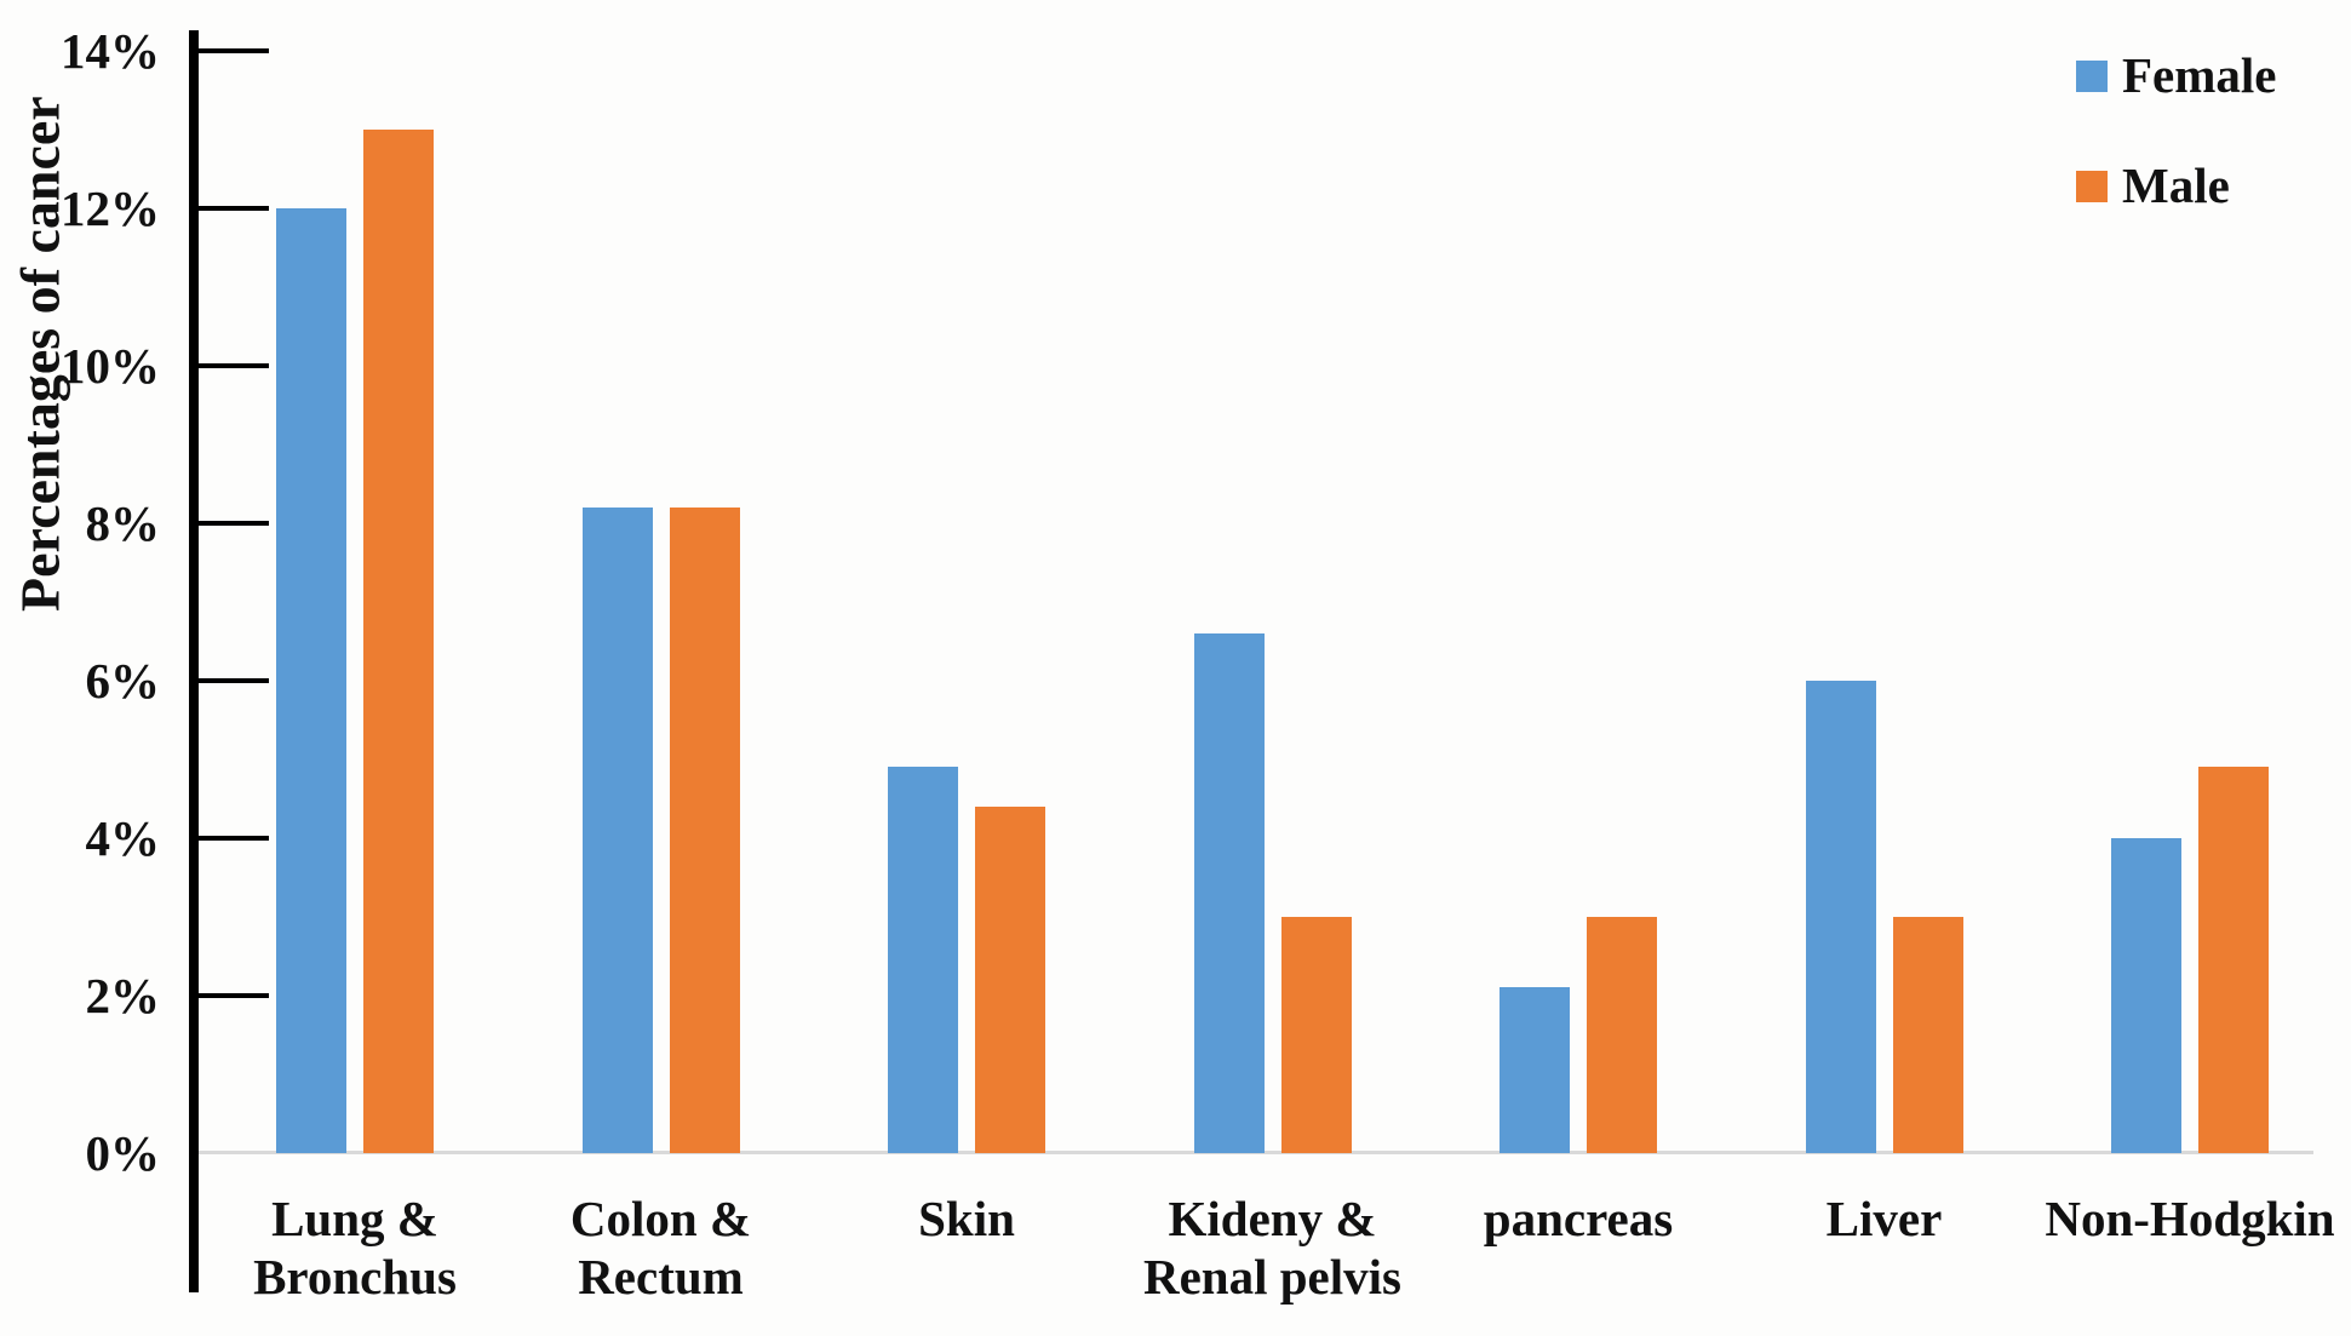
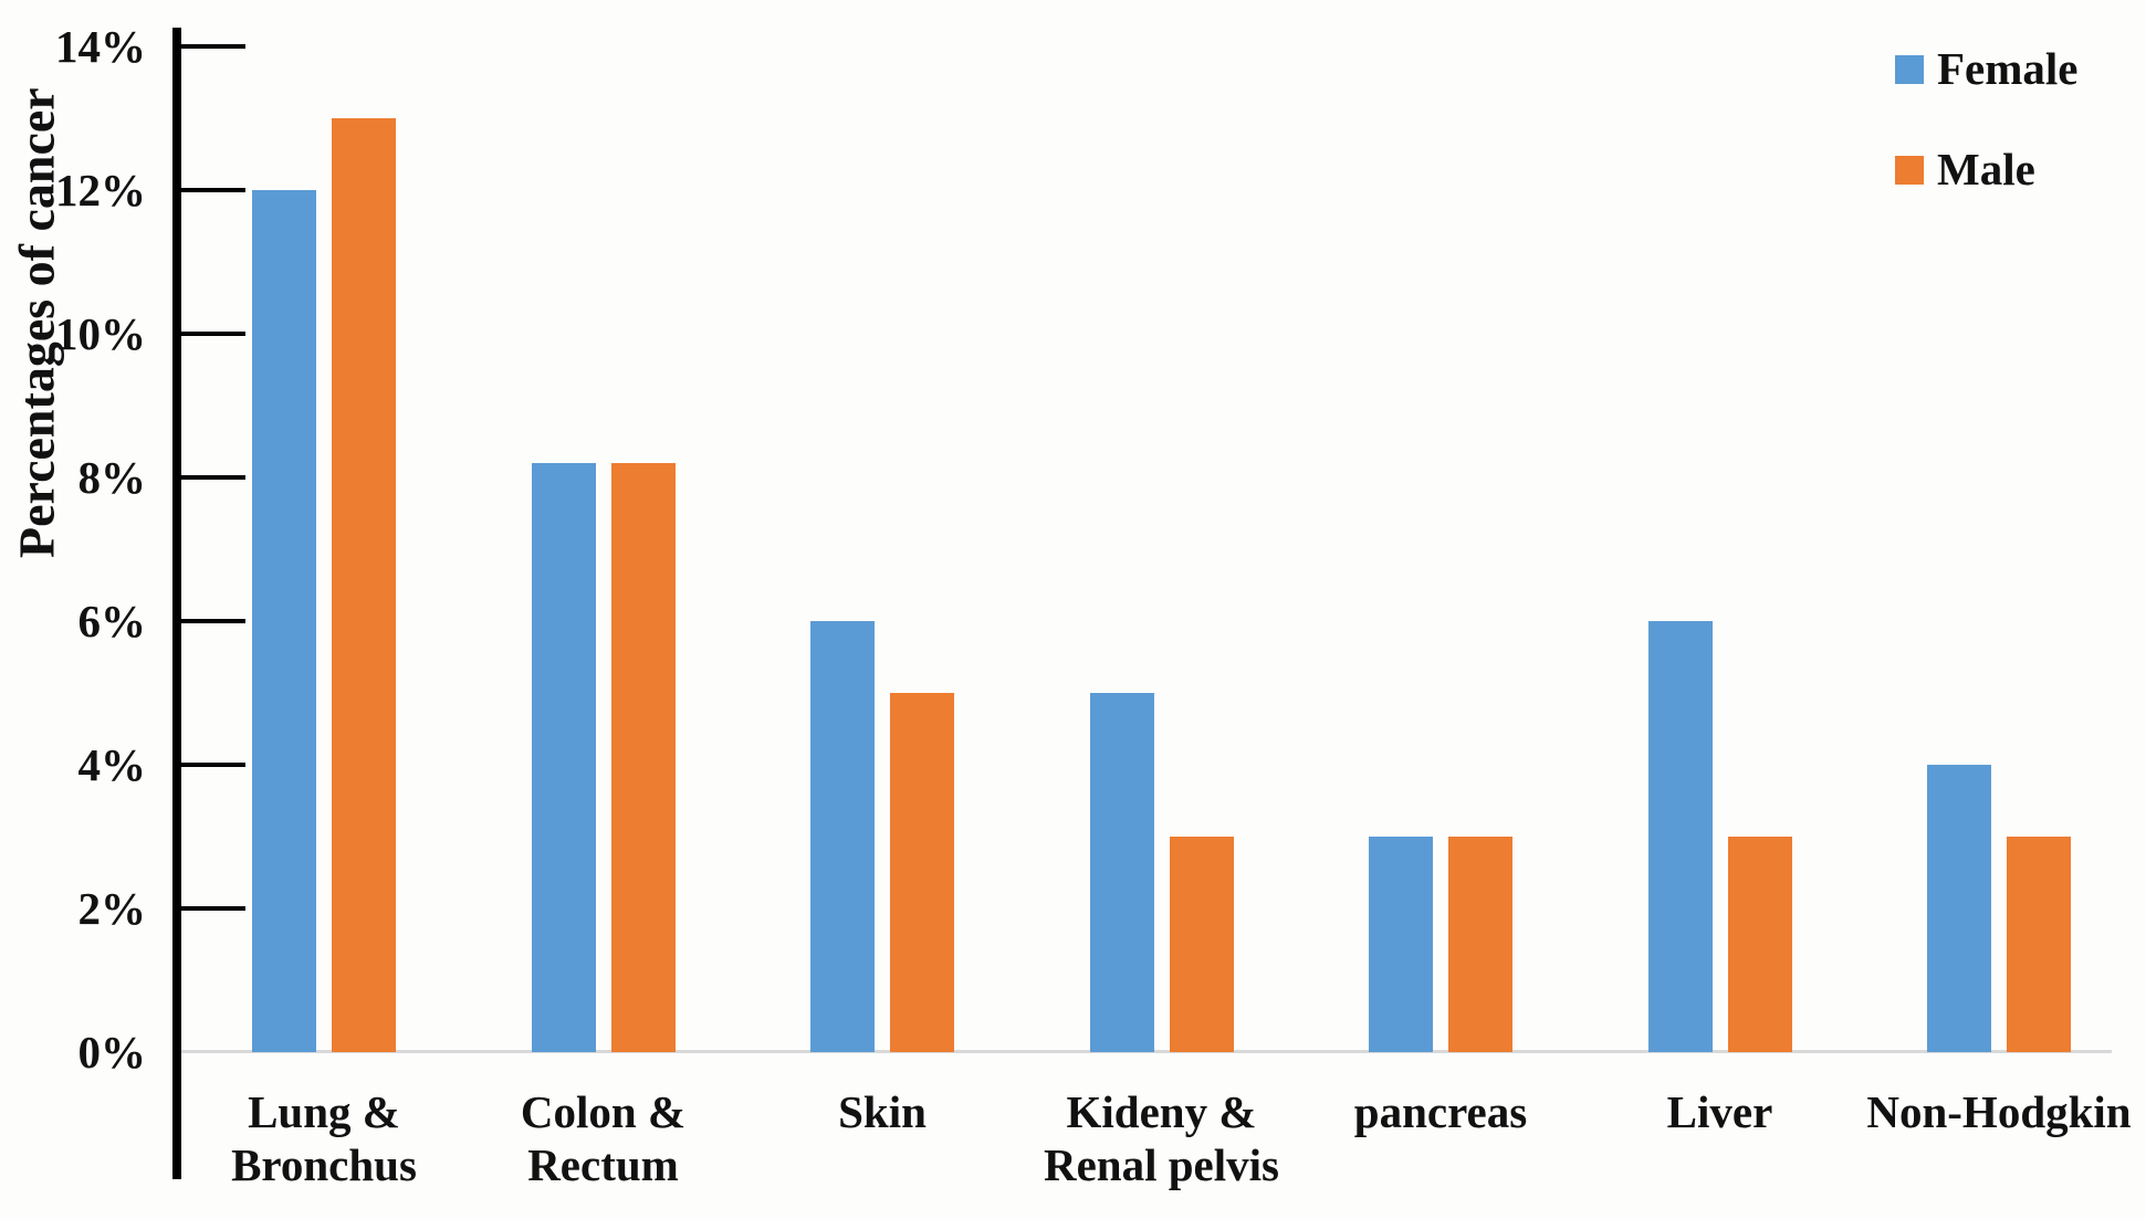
Female/Skin: 4.9% -> 6.0%
Male/Skin: 4.4% -> 5.0%
Female/Kideny & Renal pelvis: 6.6% -> 5.0%
Female/pancreas: 2.1% -> 3.0%
Male/Non-Hodgkin: 4.9% -> 3.0%
